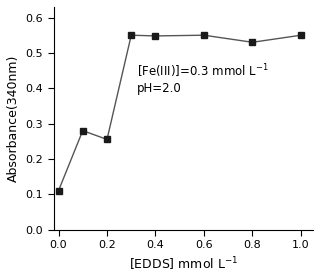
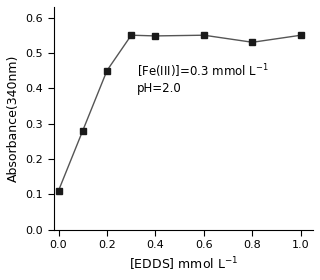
0.2: 0.255 -> 0.450
